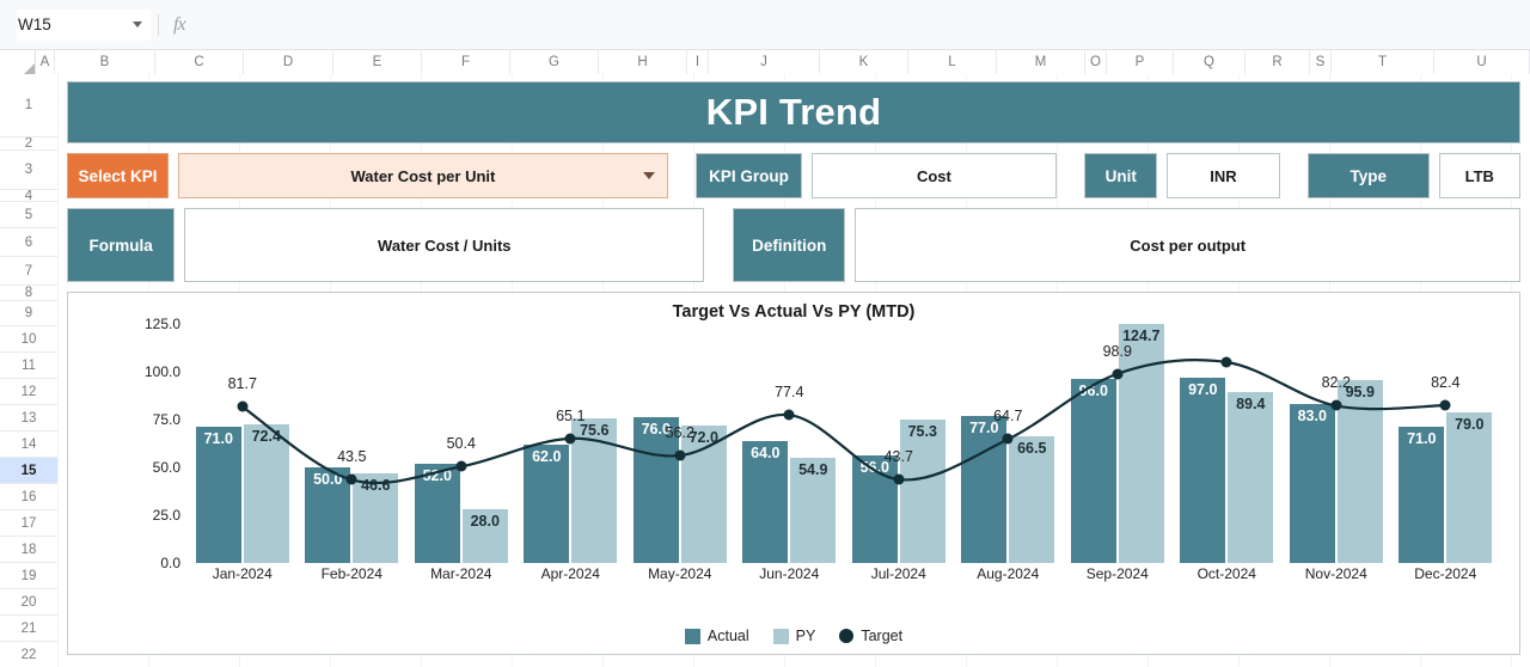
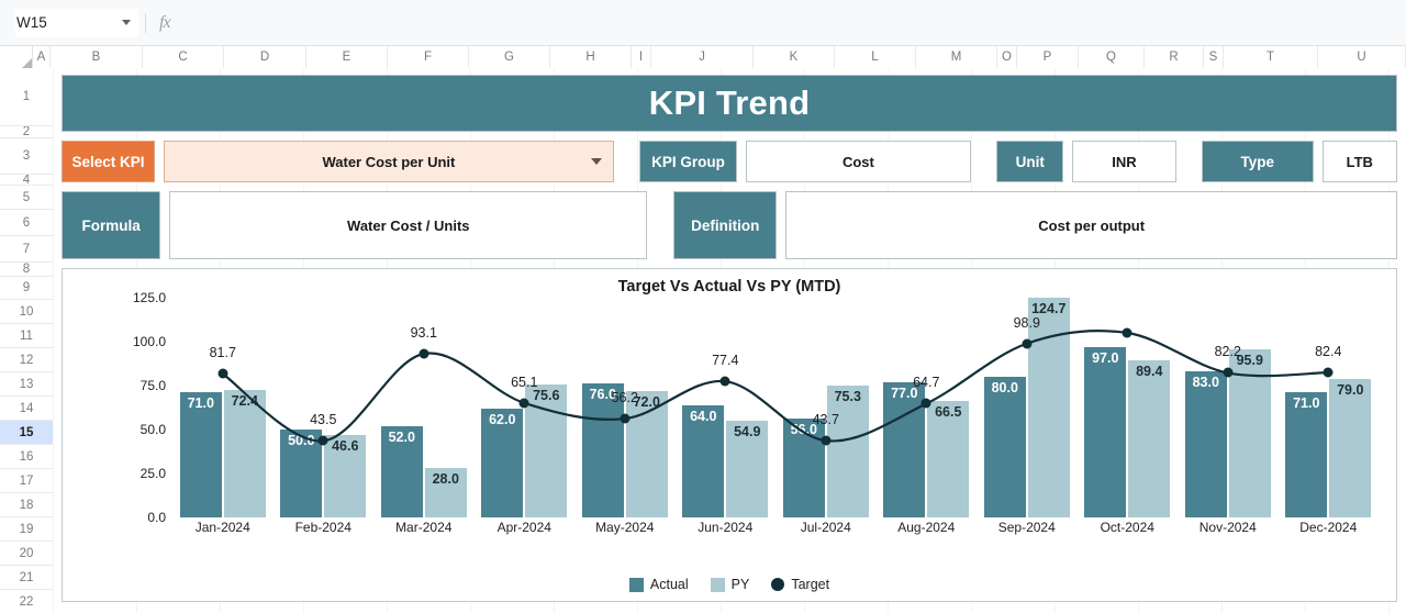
Target/Mar-2024: 50.4 -> 93.1
Actual/Sep-2024: 96.0 -> 80.0
